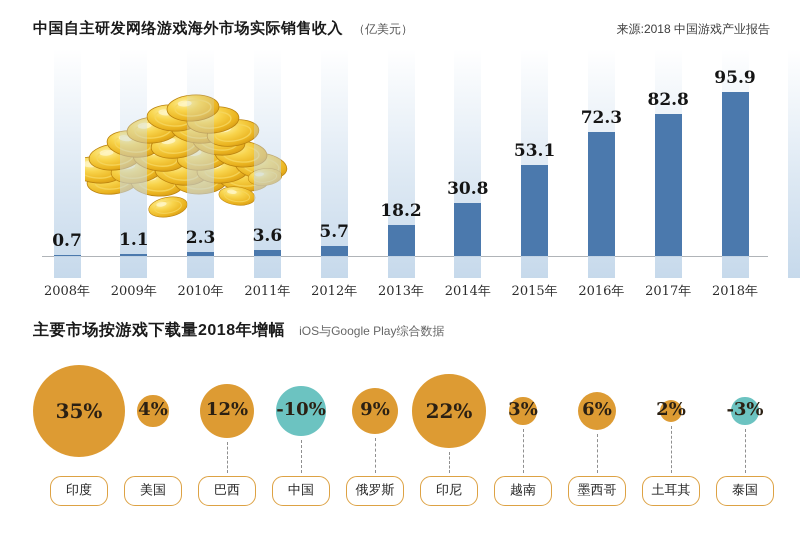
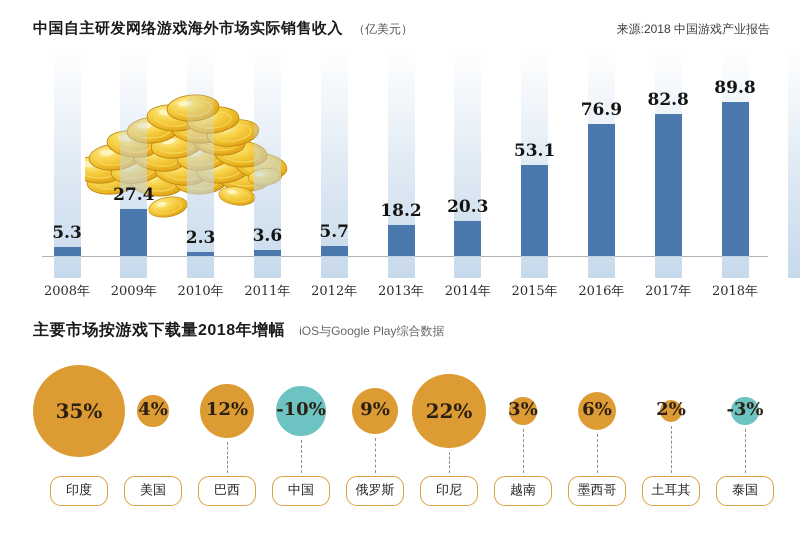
中国自主研发网络游戏海外市场实际销售收入/2008年: 0.7 -> 5.3
中国自主研发网络游戏海外市场实际销售收入/2009年: 1.1 -> 27.4
中国自主研发网络游戏海外市场实际销售收入/2014年: 30.8 -> 20.3
中国自主研发网络游戏海外市场实际销售收入/2016年: 72.3 -> 76.9
中国自主研发网络游戏海外市场实际销售收入/2018年: 95.9 -> 89.8
